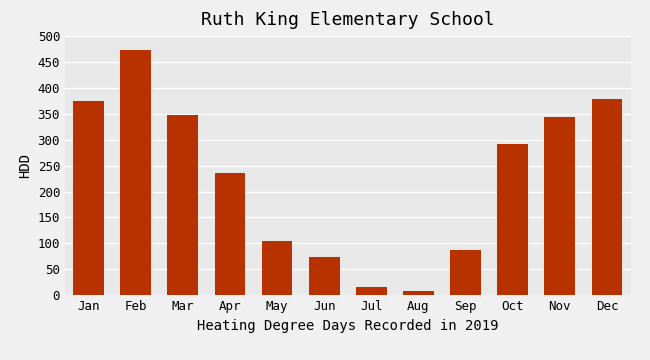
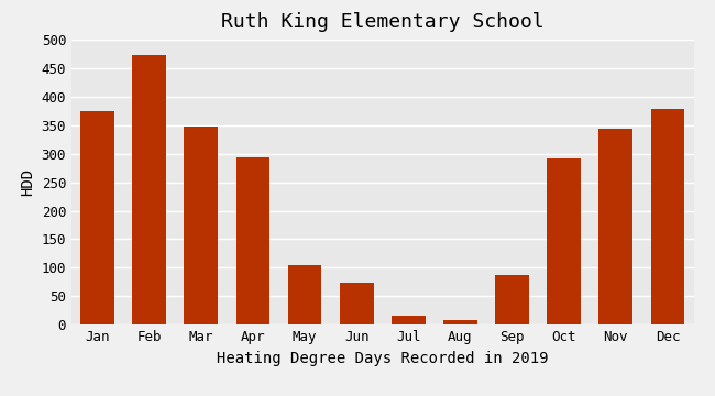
Apr: 235 -> 294
